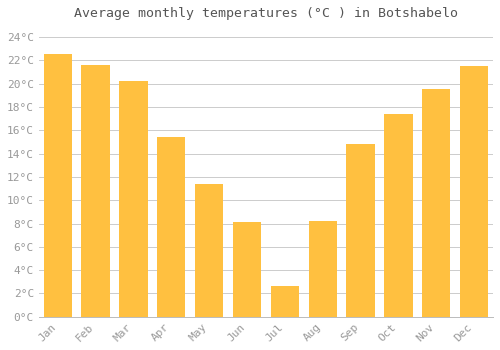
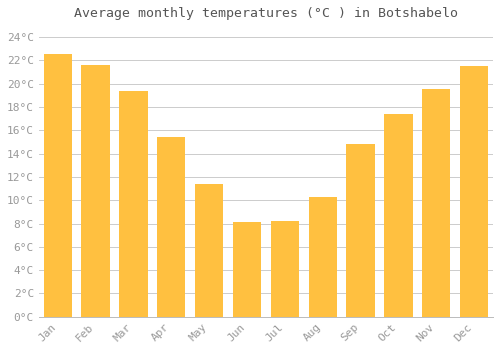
Mar: 20.2°C -> 19.4°C
Jul: 2.6°C -> 8.2°C
Aug: 8.2°C -> 10.3°C
